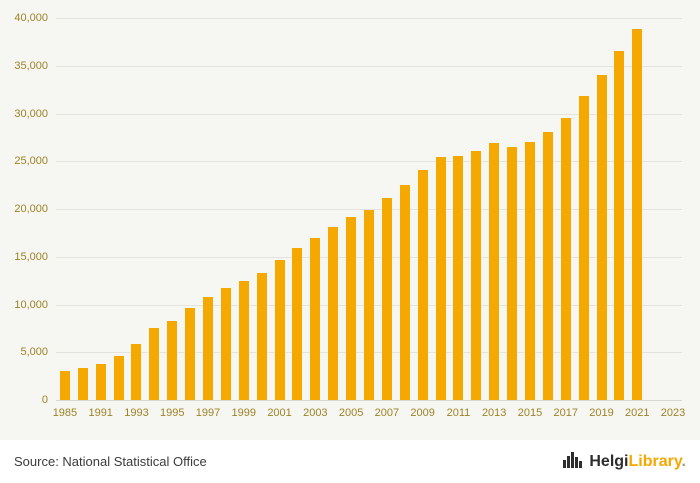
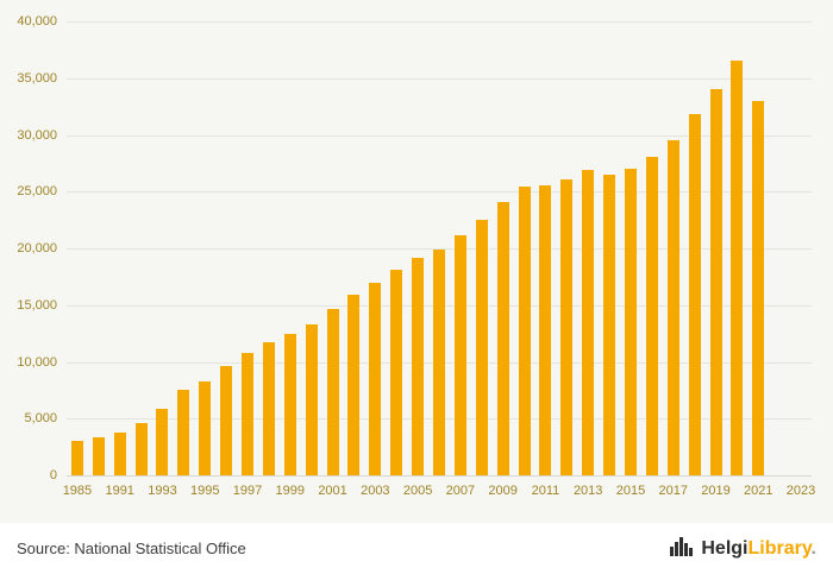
2021: 39000 -> 33000
